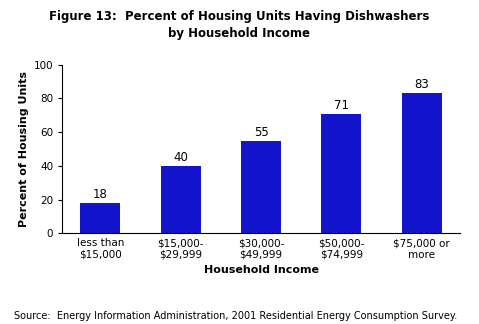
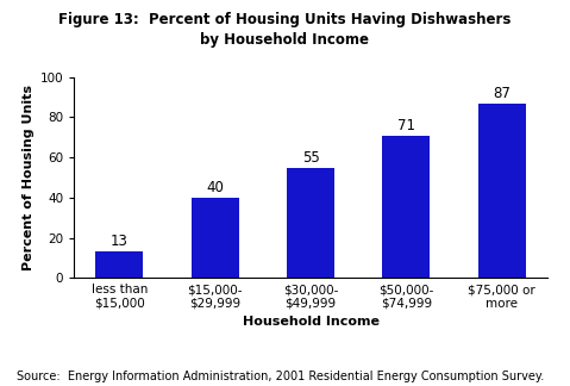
less than $15,000: 18 -> 13
$75,000 or more: 83 -> 87
